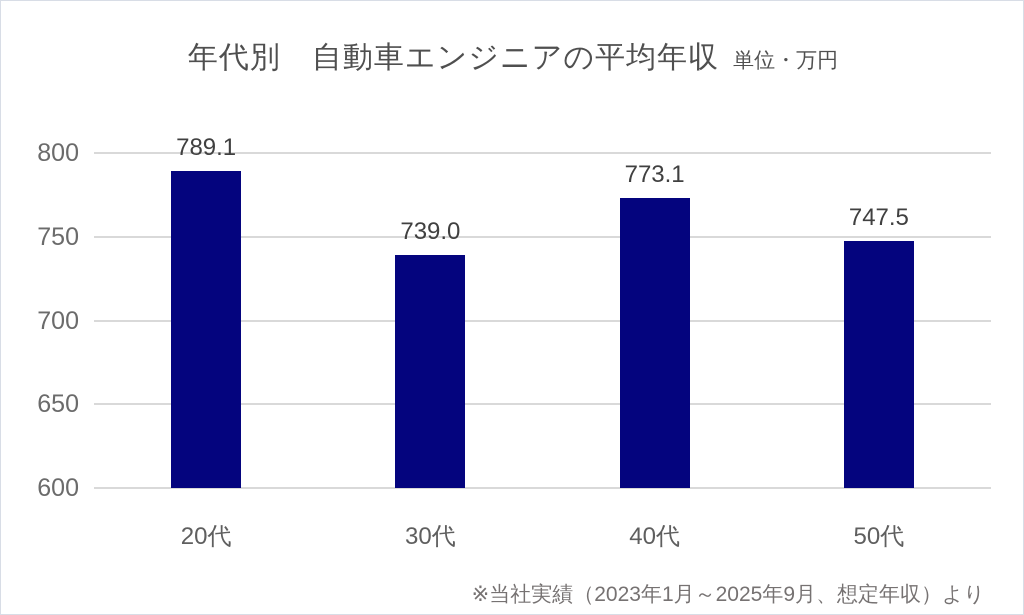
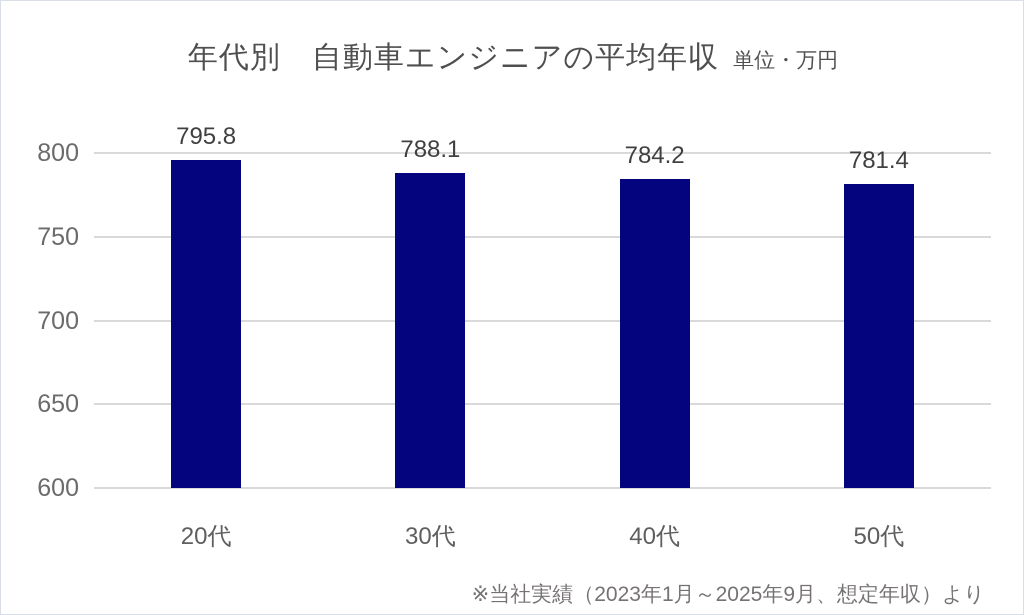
20代: 789.1 -> 795.8
30代: 739.0 -> 788.1
40代: 773.1 -> 784.2
50代: 747.5 -> 781.4
